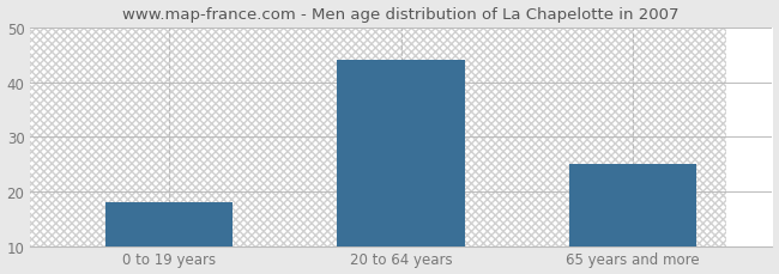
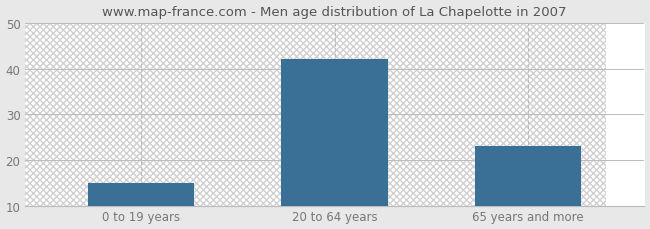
0 to 19 years: 18 -> 15
20 to 64 years: 44 -> 42
65 years and more: 25 -> 23
